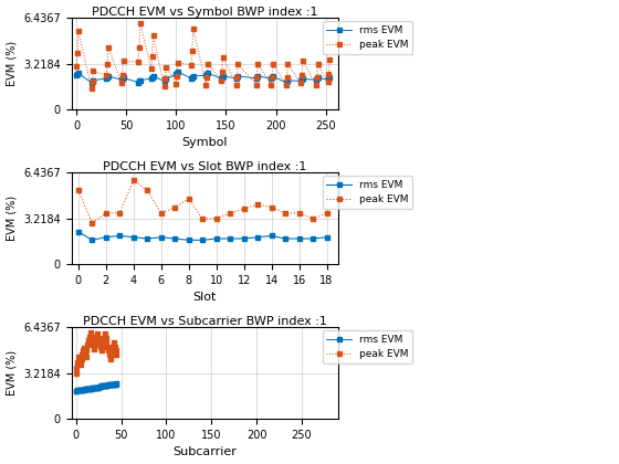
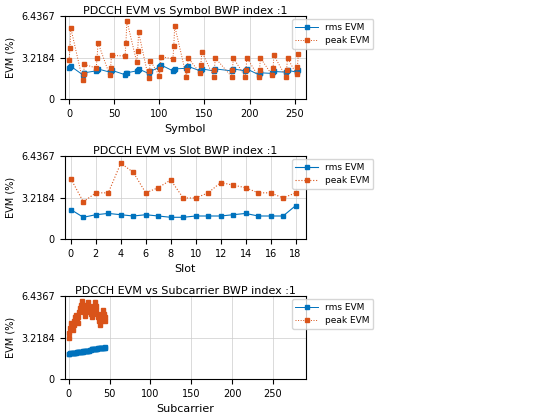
PDCCH EVM vs Slot BWP index :1/peak EVM/0: 5.2 -> 4.7
PDCCH EVM vs Slot BWP index :1/peak EVM/12: 3.9 -> 4.4
PDCCH EVM vs Slot BWP index :1/rms EVM/18: 1.9 -> 2.6
